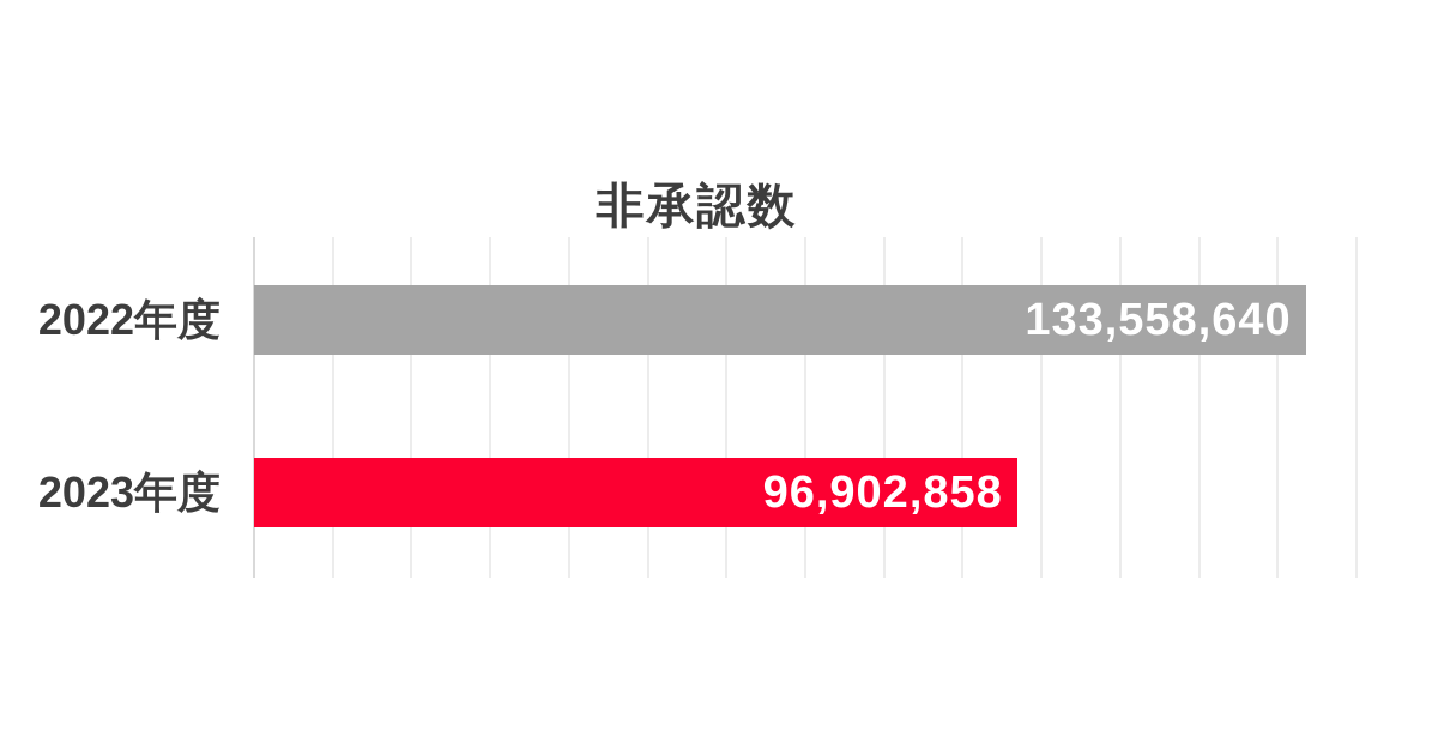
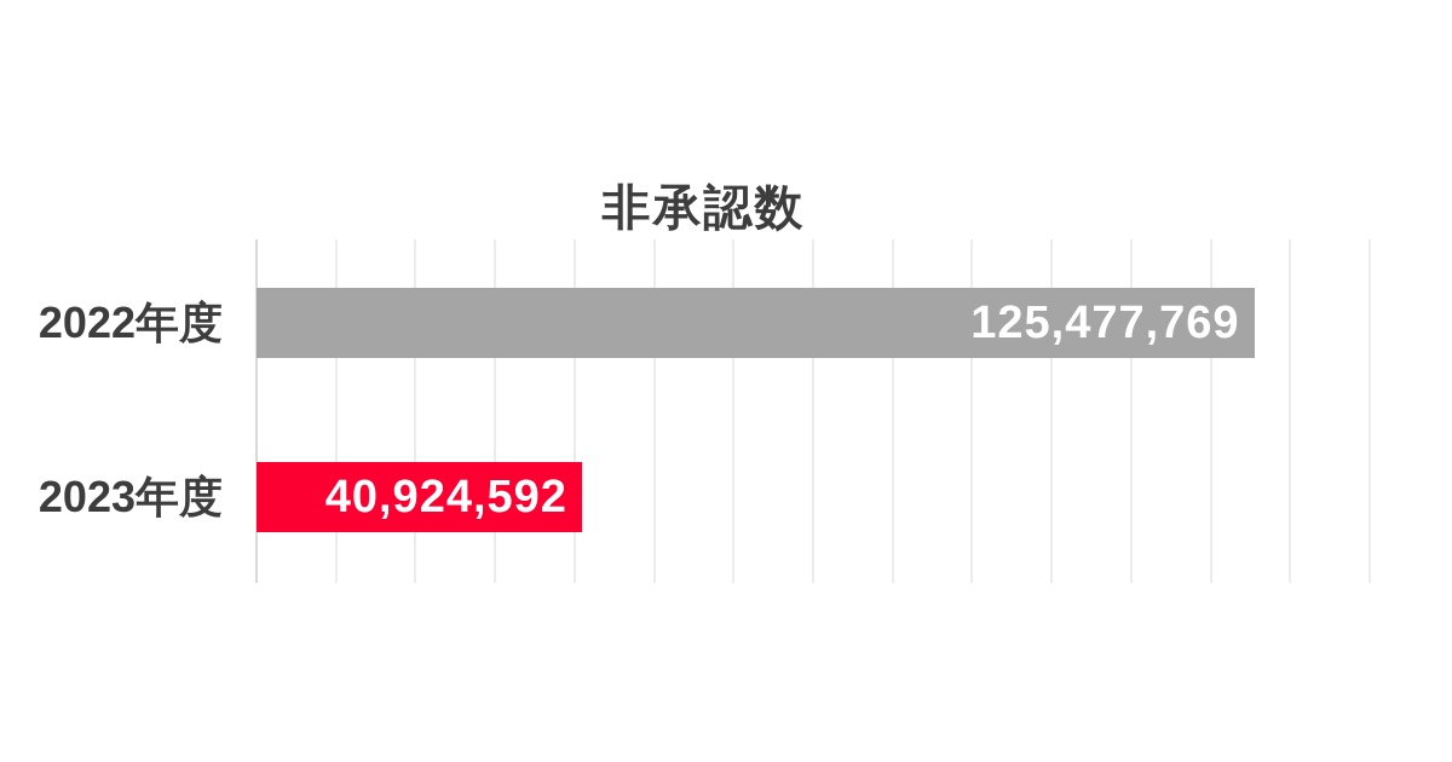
2022年度: 133,558,640 -> 125,477,769
2023年度: 96,902,858 -> 40,924,592
